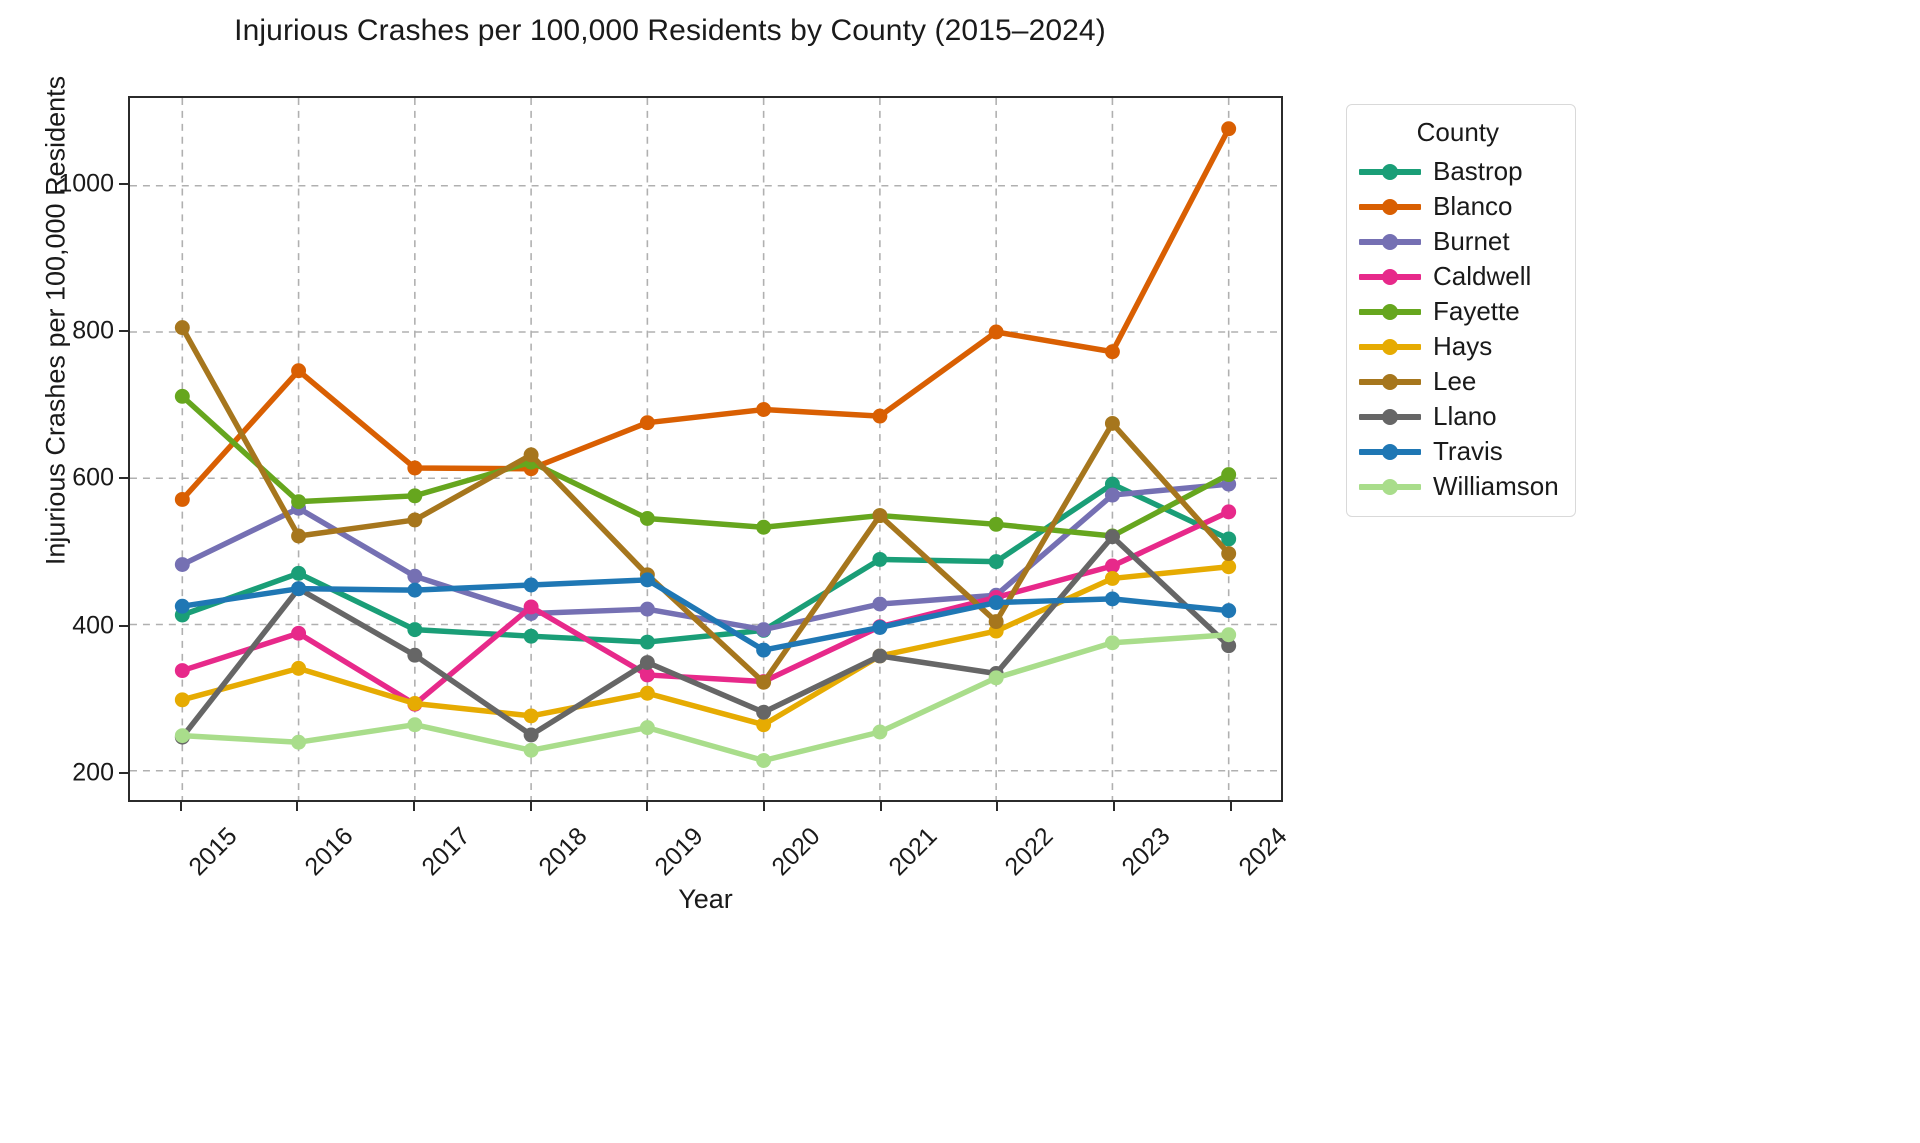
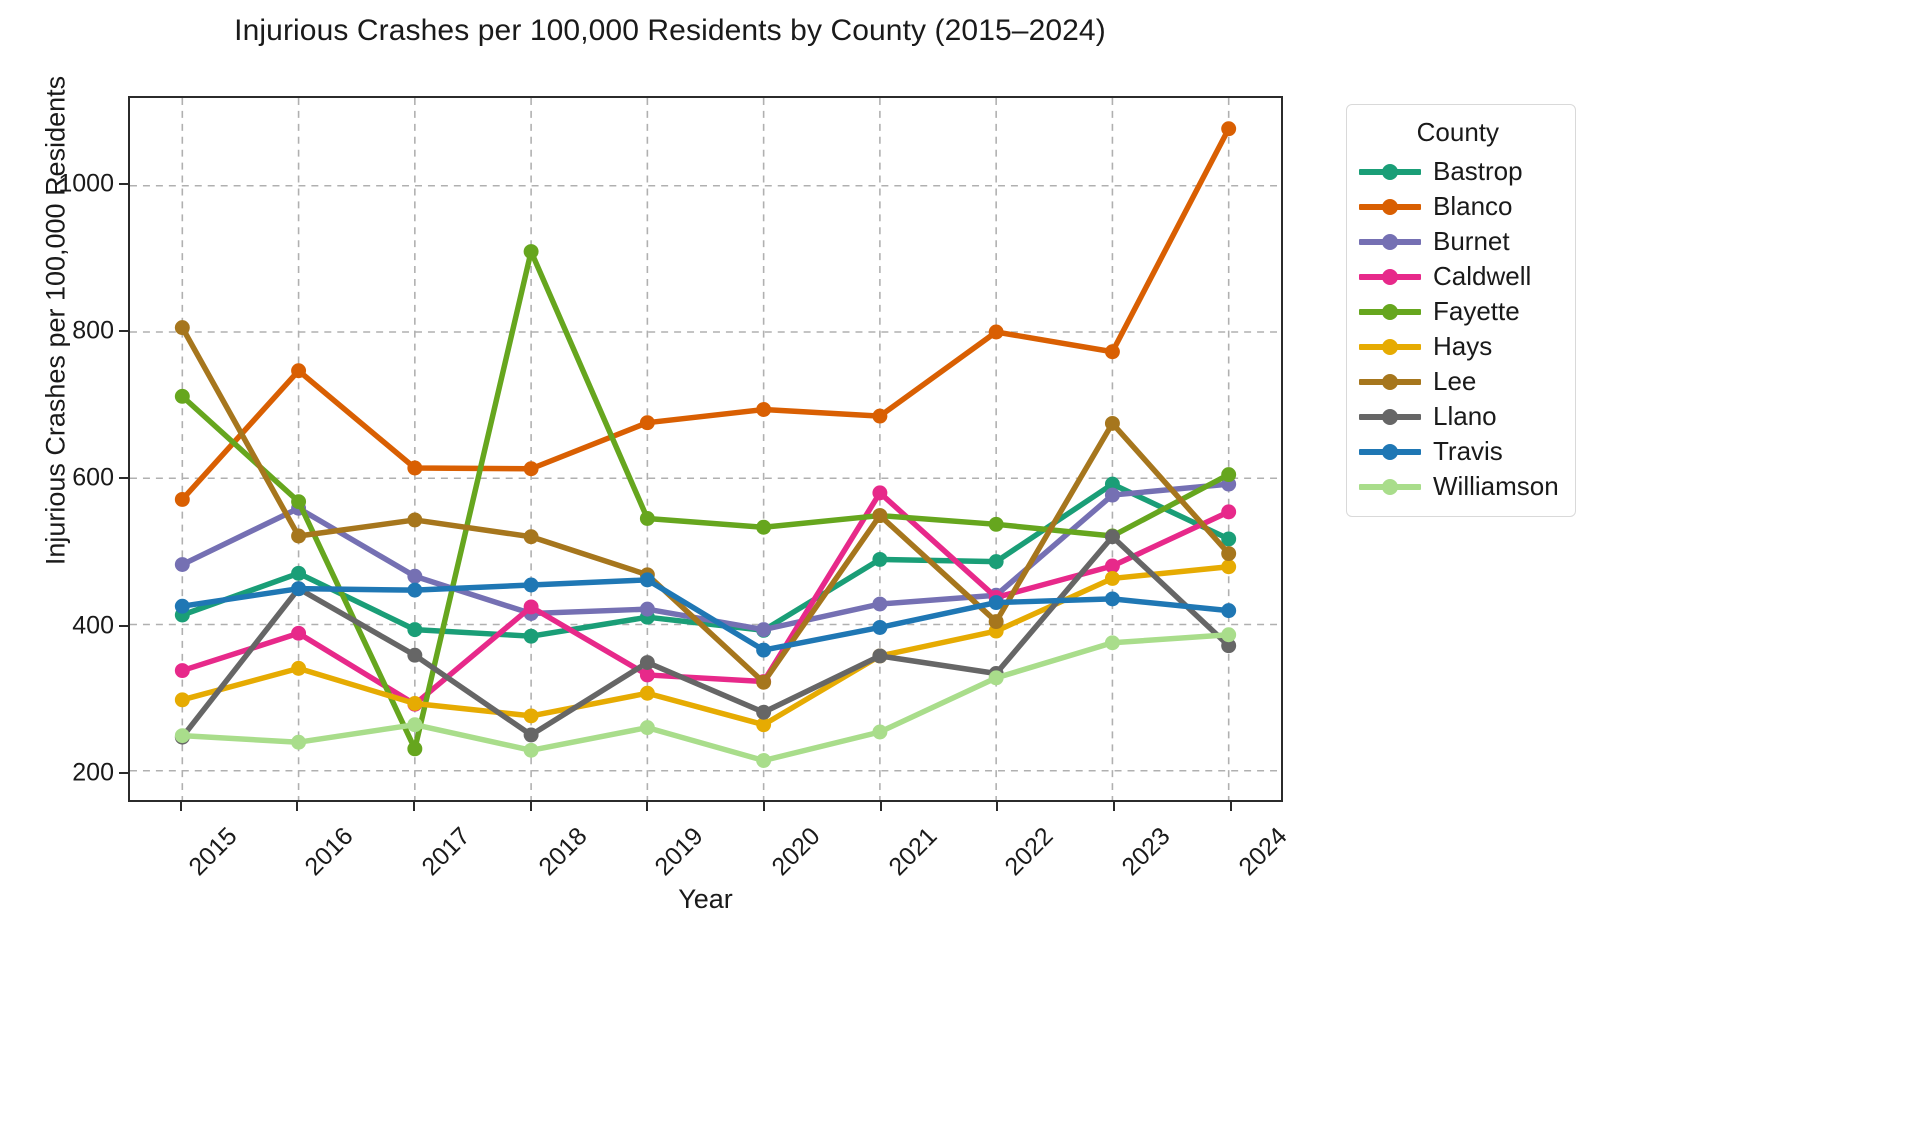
Fayette/2017: 580 -> 230
Fayette/2018: 620 -> 910
Lee/2018: 630 -> 520
Bastrop/2019: 380 -> 410
Caldwell/2021: 400 -> 580
